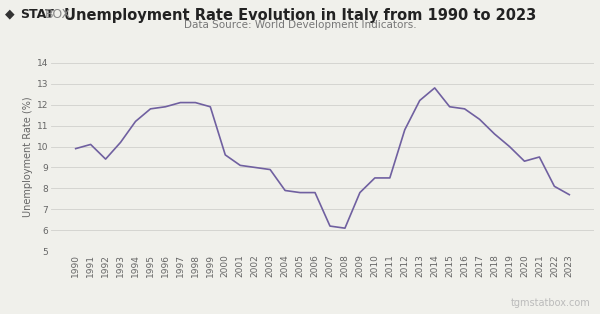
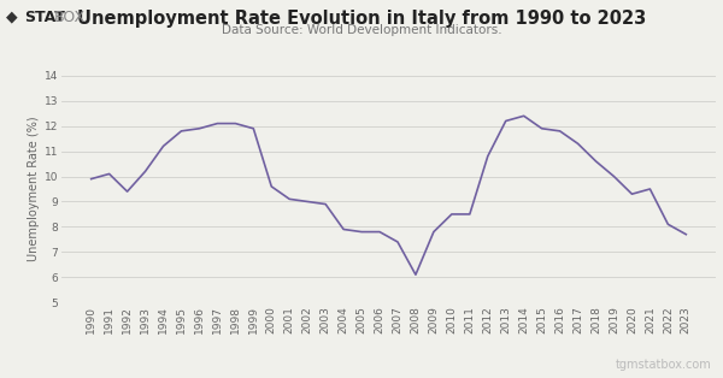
2007: 6.2 -> 7.4
2014: 12.8 -> 12.4
